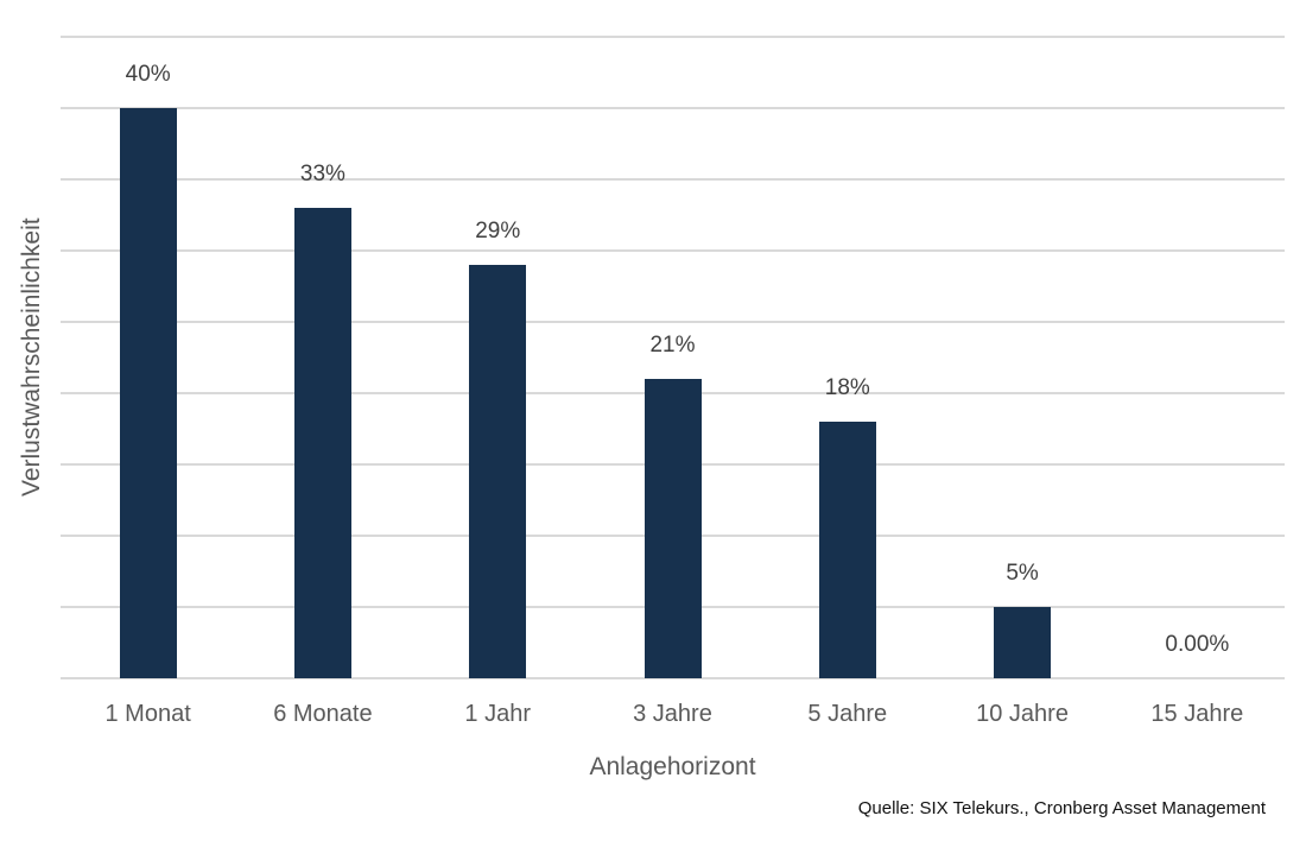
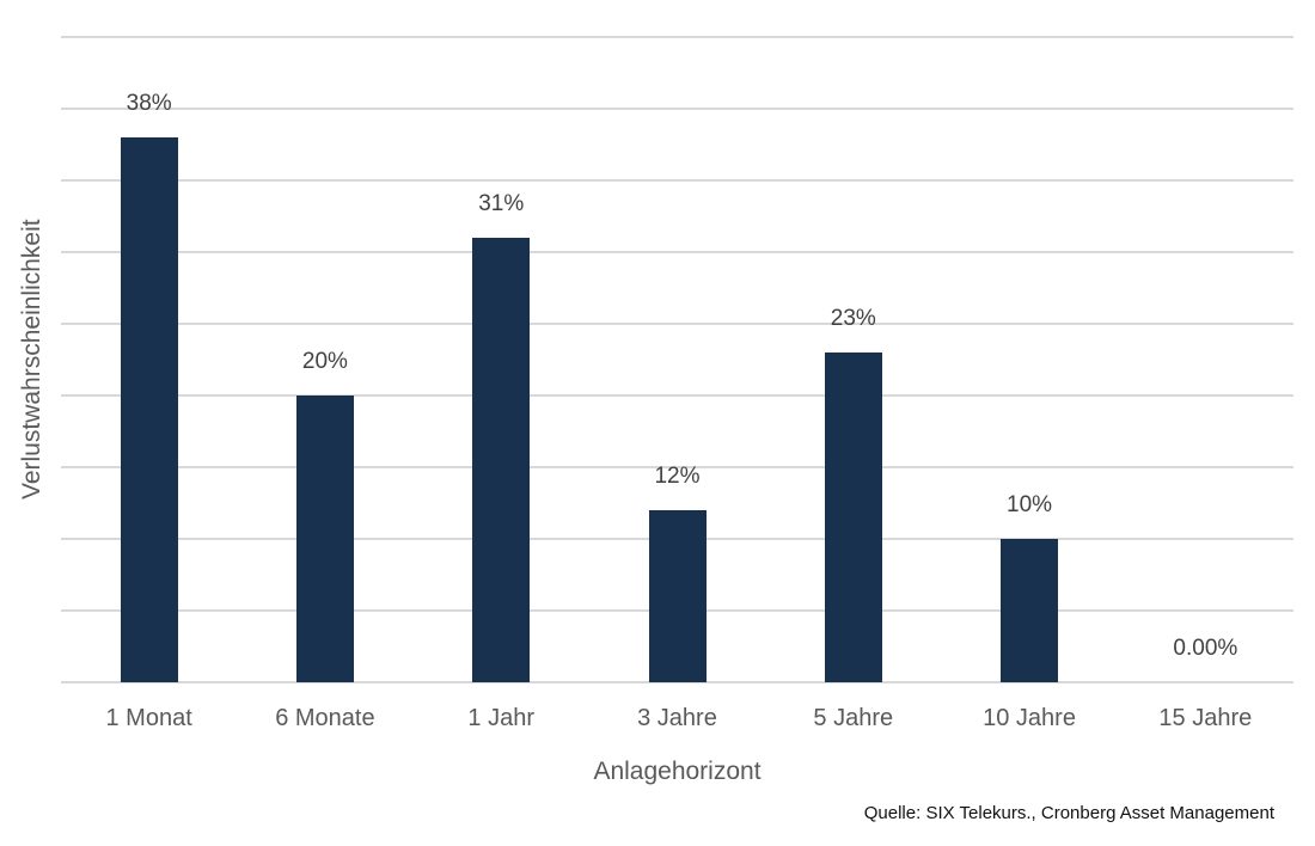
1 Monat: 40% -> 38%
6 Monate: 33% -> 20%
1 Jahr: 29% -> 31%
3 Jahre: 21% -> 12%
5 Jahre: 18% -> 23%
10 Jahre: 5% -> 10%
